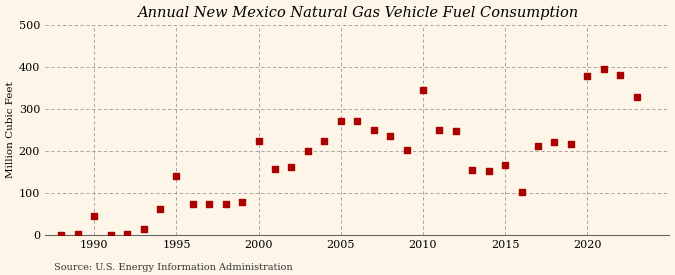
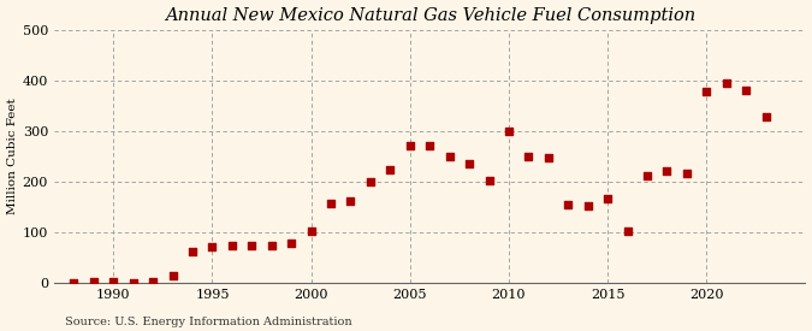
1990: 45 -> 2
1995: 140 -> 72
2000: 225 -> 102
2010: 345 -> 300
